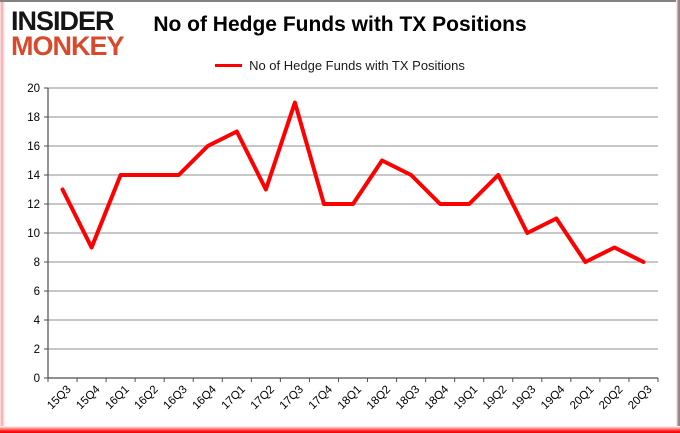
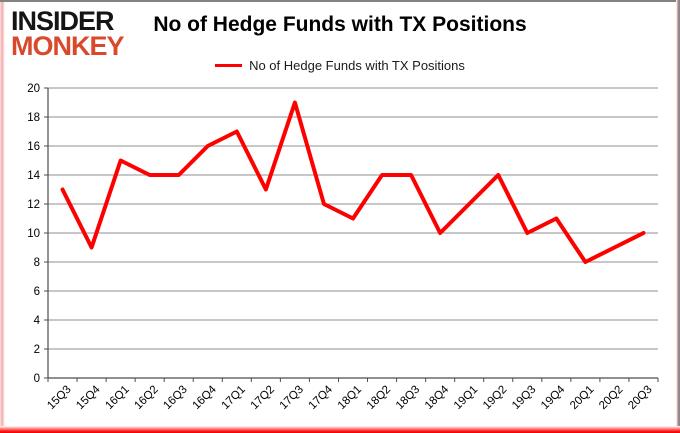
16Q1: 14 -> 15
18Q1: 12 -> 11
18Q2: 15 -> 14
18Q4: 12 -> 10
20Q3: 8 -> 10
